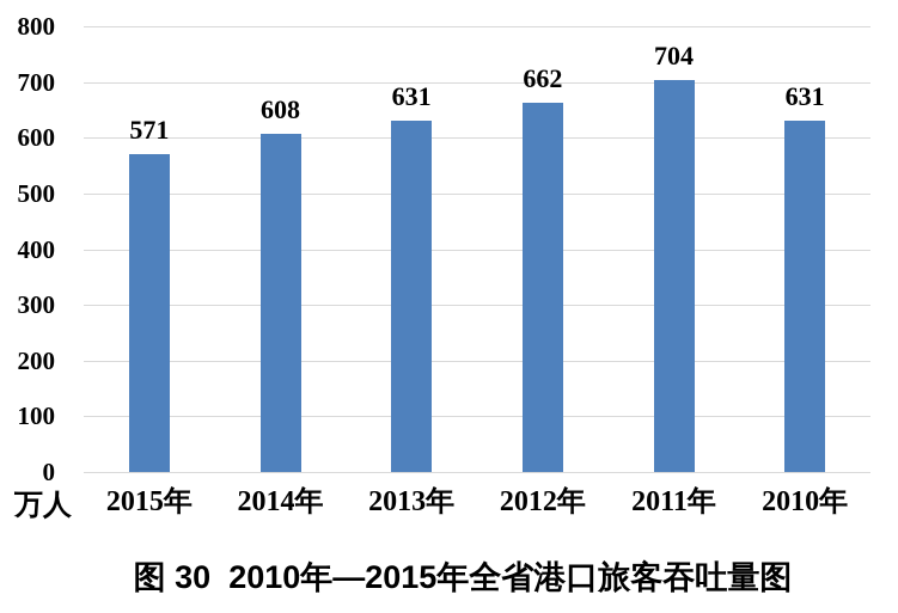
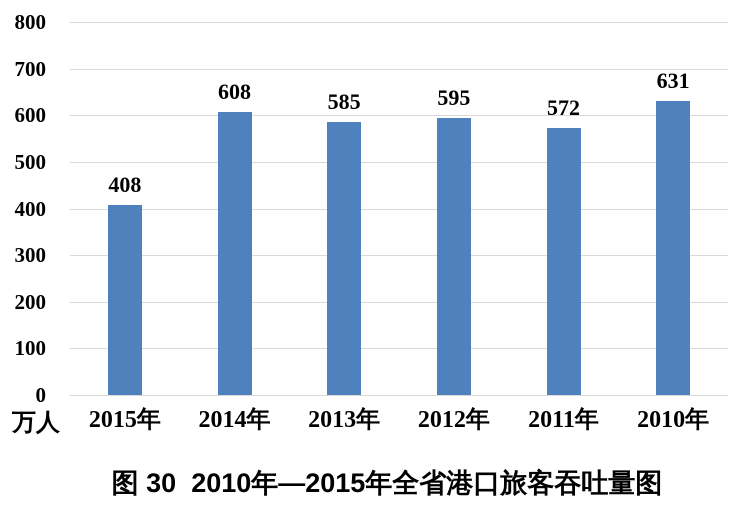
2015年: 571 -> 408
2013年: 631 -> 585
2012年: 662 -> 595
2011年: 704 -> 572
